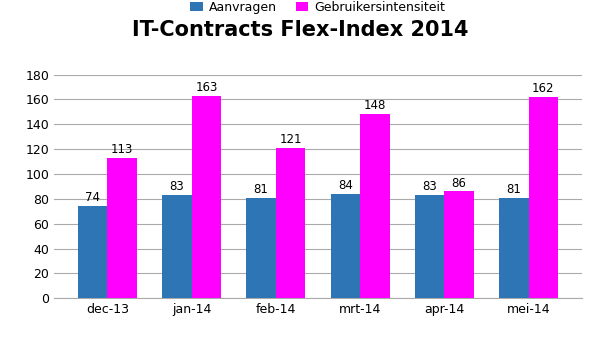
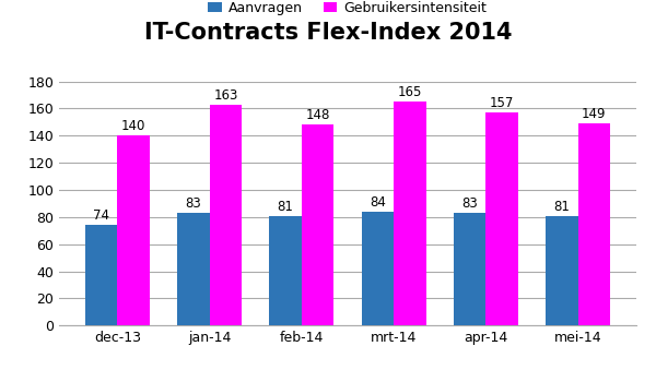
Gebruikersintensiteit/dec-13: 113 -> 140
Gebruikersintensiteit/feb-14: 121 -> 148
Gebruikersintensiteit/mrt-14: 148 -> 165
Gebruikersintensiteit/apr-14: 86 -> 157
Gebruikersintensiteit/mei-14: 162 -> 149
